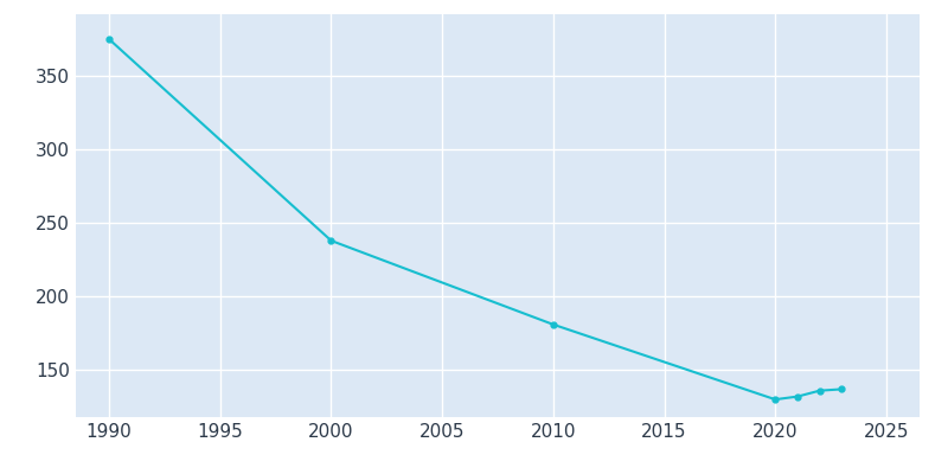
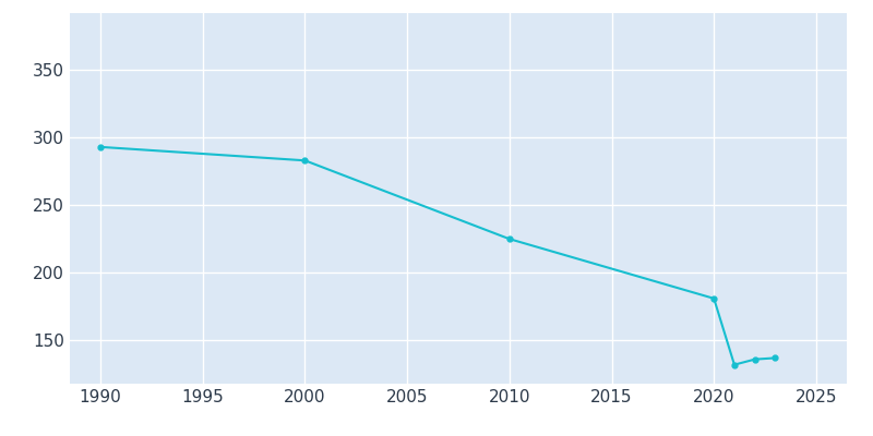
1990: 375 -> 293
2000: 238 -> 283
2010: 181 -> 225
2020: 130 -> 181
